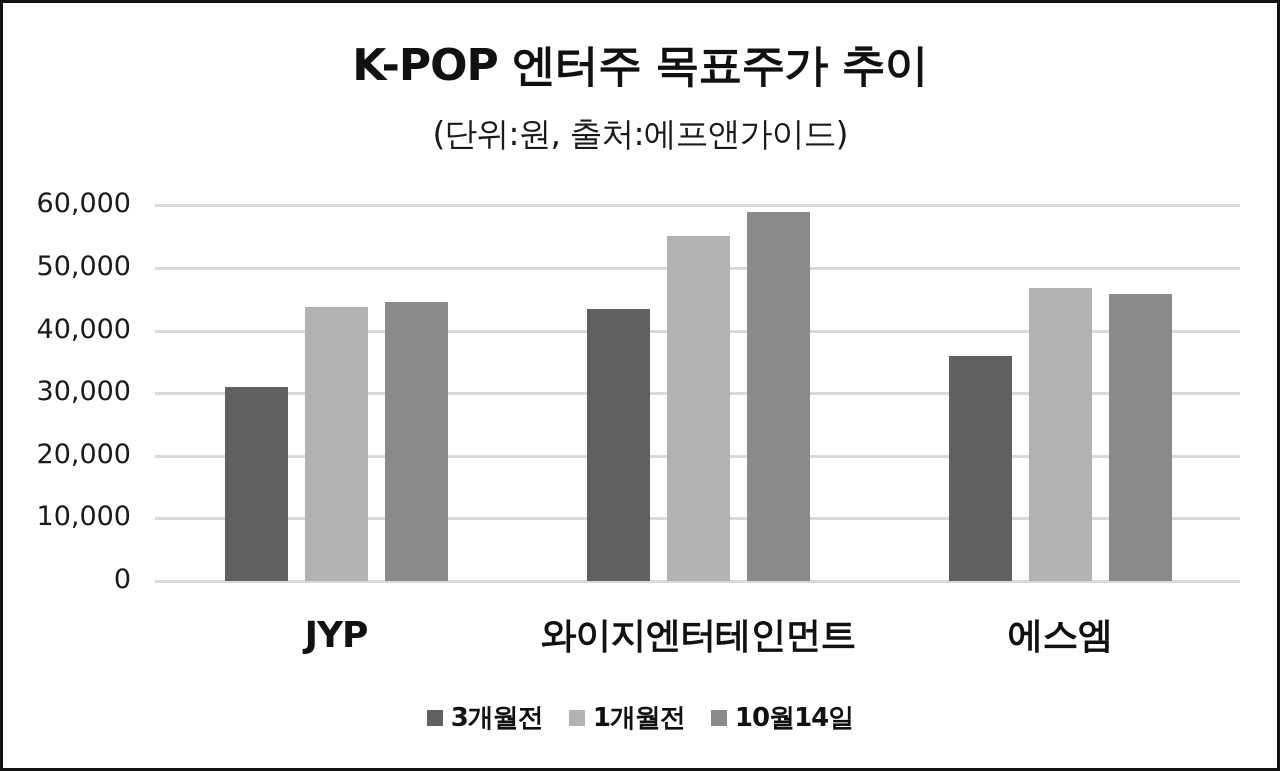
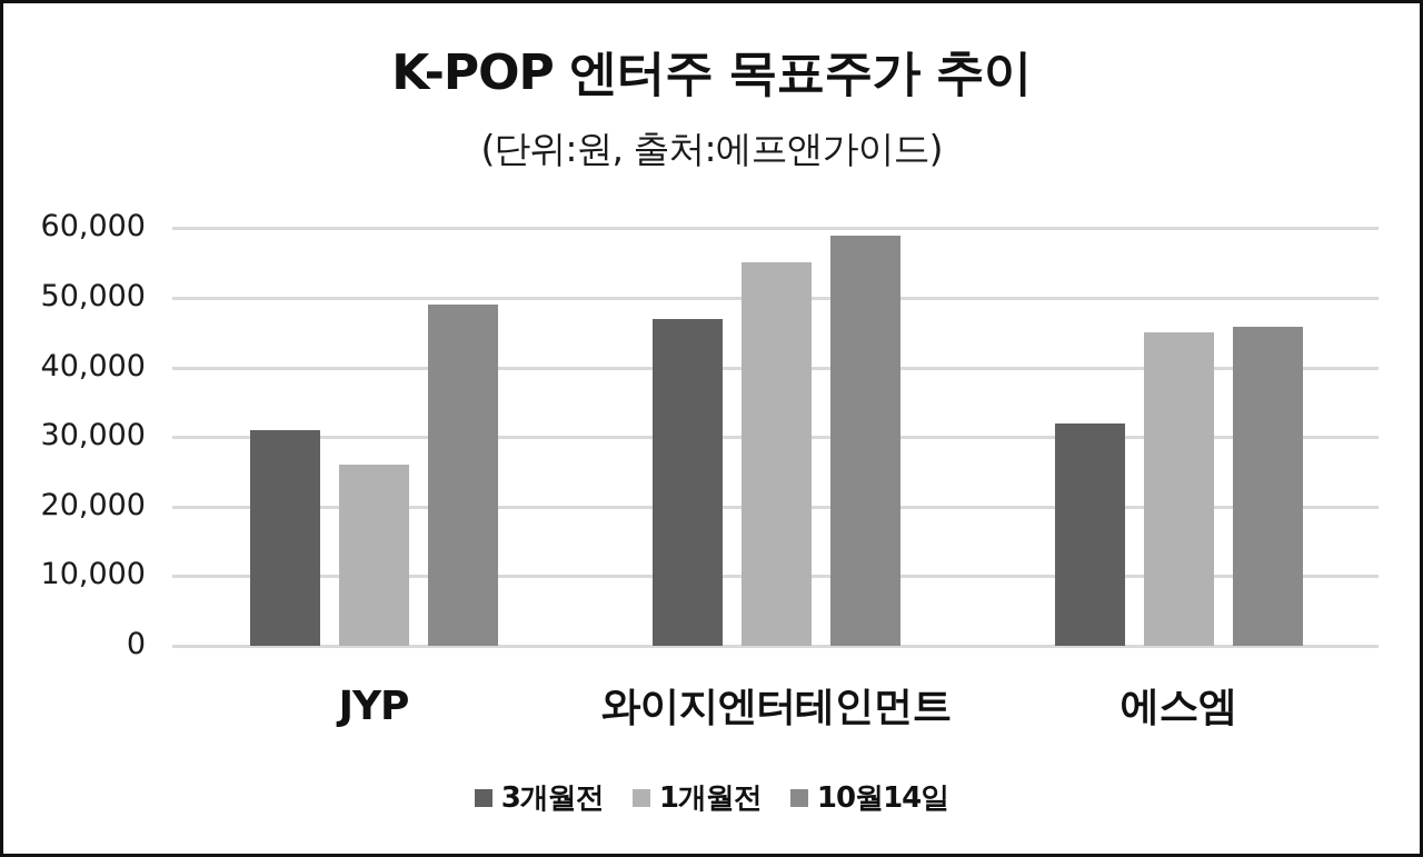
1개월전/JYP: 44000 -> 26000
10월14일/JYP: 45000 -> 49000
3개월전/와이지엔터테인먼트: 43000 -> 47000
3개월전/에스엠: 36000 -> 32000
1개월전/에스엠: 47000 -> 45000
